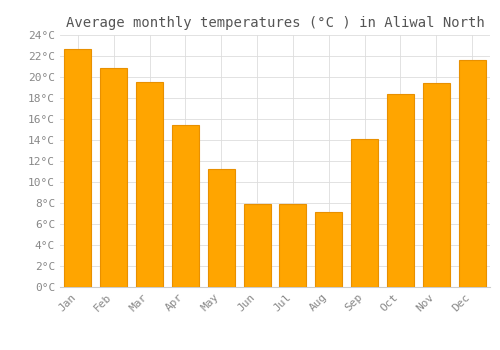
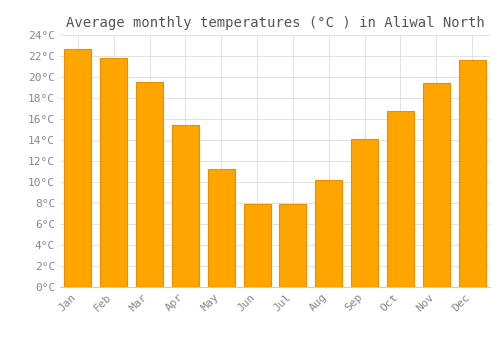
Feb: 20.9°C -> 21.8°C
Aug: 7.1°C -> 10.2°C
Oct: 18.4°C -> 16.8°C
